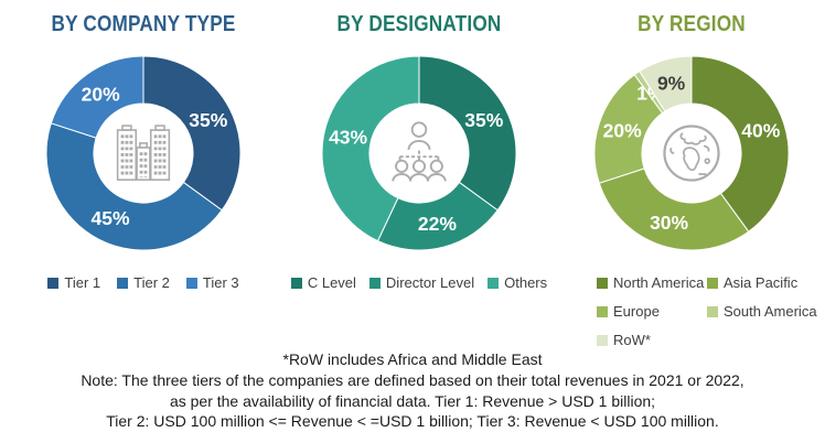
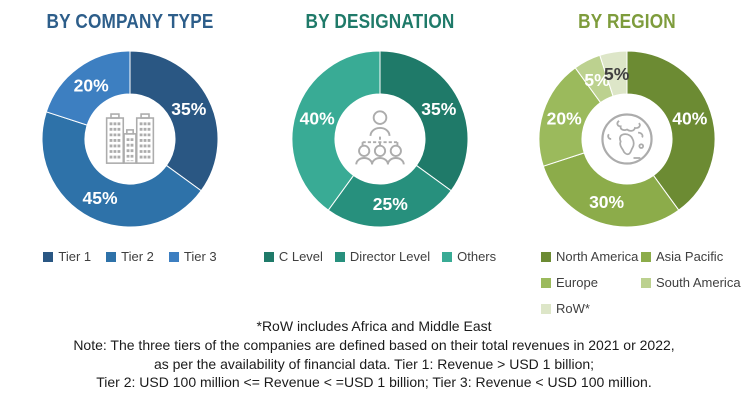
BY DESIGNATION/Director Level: 22% -> 25%
BY DESIGNATION/Others: 43% -> 40%
BY REGION/South America: 1% -> 5%
BY REGION/RoW*: 9% -> 5%
